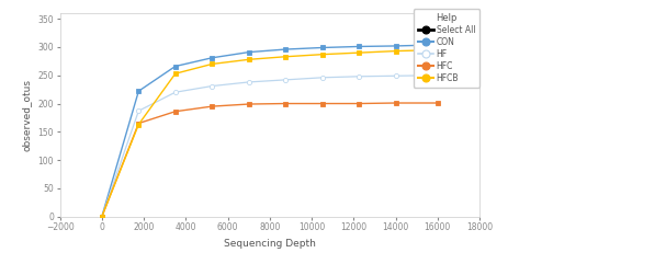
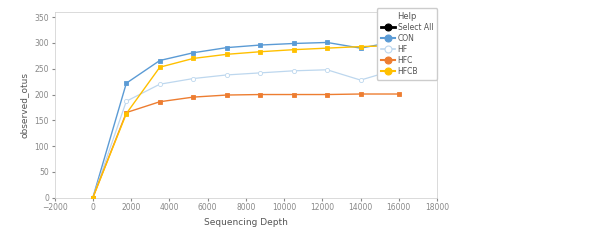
CON/14000: 302 -> 290
HF/14000: 249 -> 228
